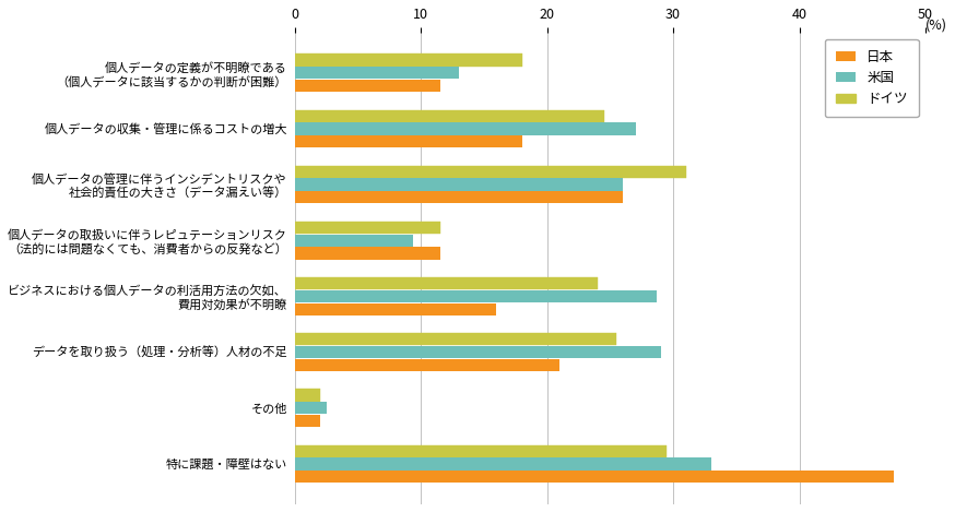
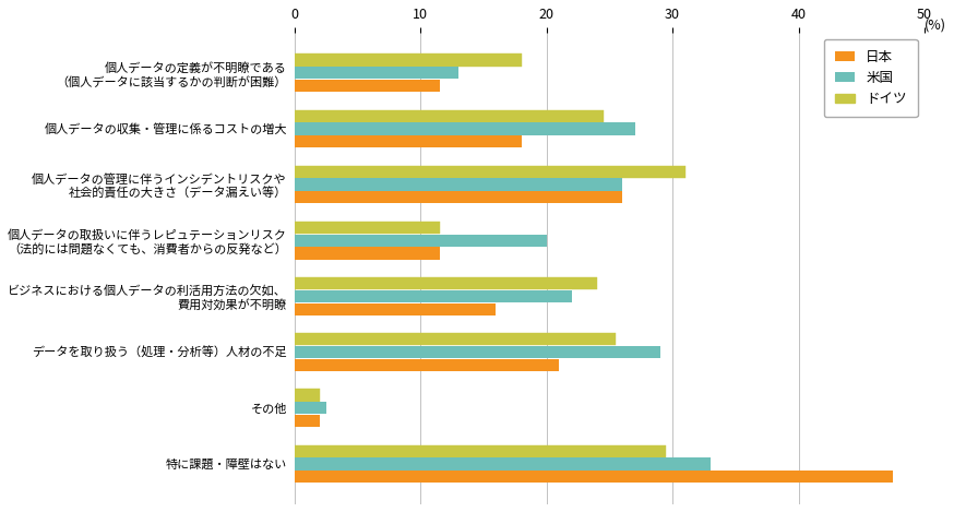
米国/個人データの取扱いに伴うレピュテーションリスク （法的には問題なくても、消費者からの反発など）: 9.4 -> 20.0
米国/ビジネスにおける個人データの利活用方法の欠如、 費用対効果が不明瞭: 28.7 -> 22.0
